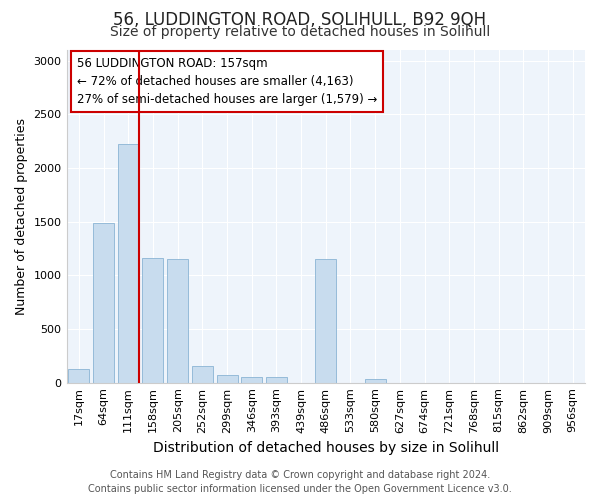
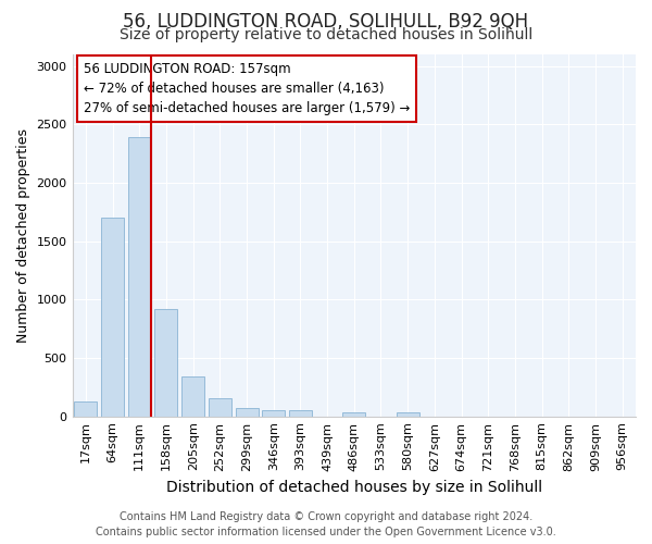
64sqm: 1490 -> 1700
111sqm: 2220 -> 2390
158sqm: 1160 -> 920
205sqm: 1150 -> 340
486sqm: 1150 -> 40
